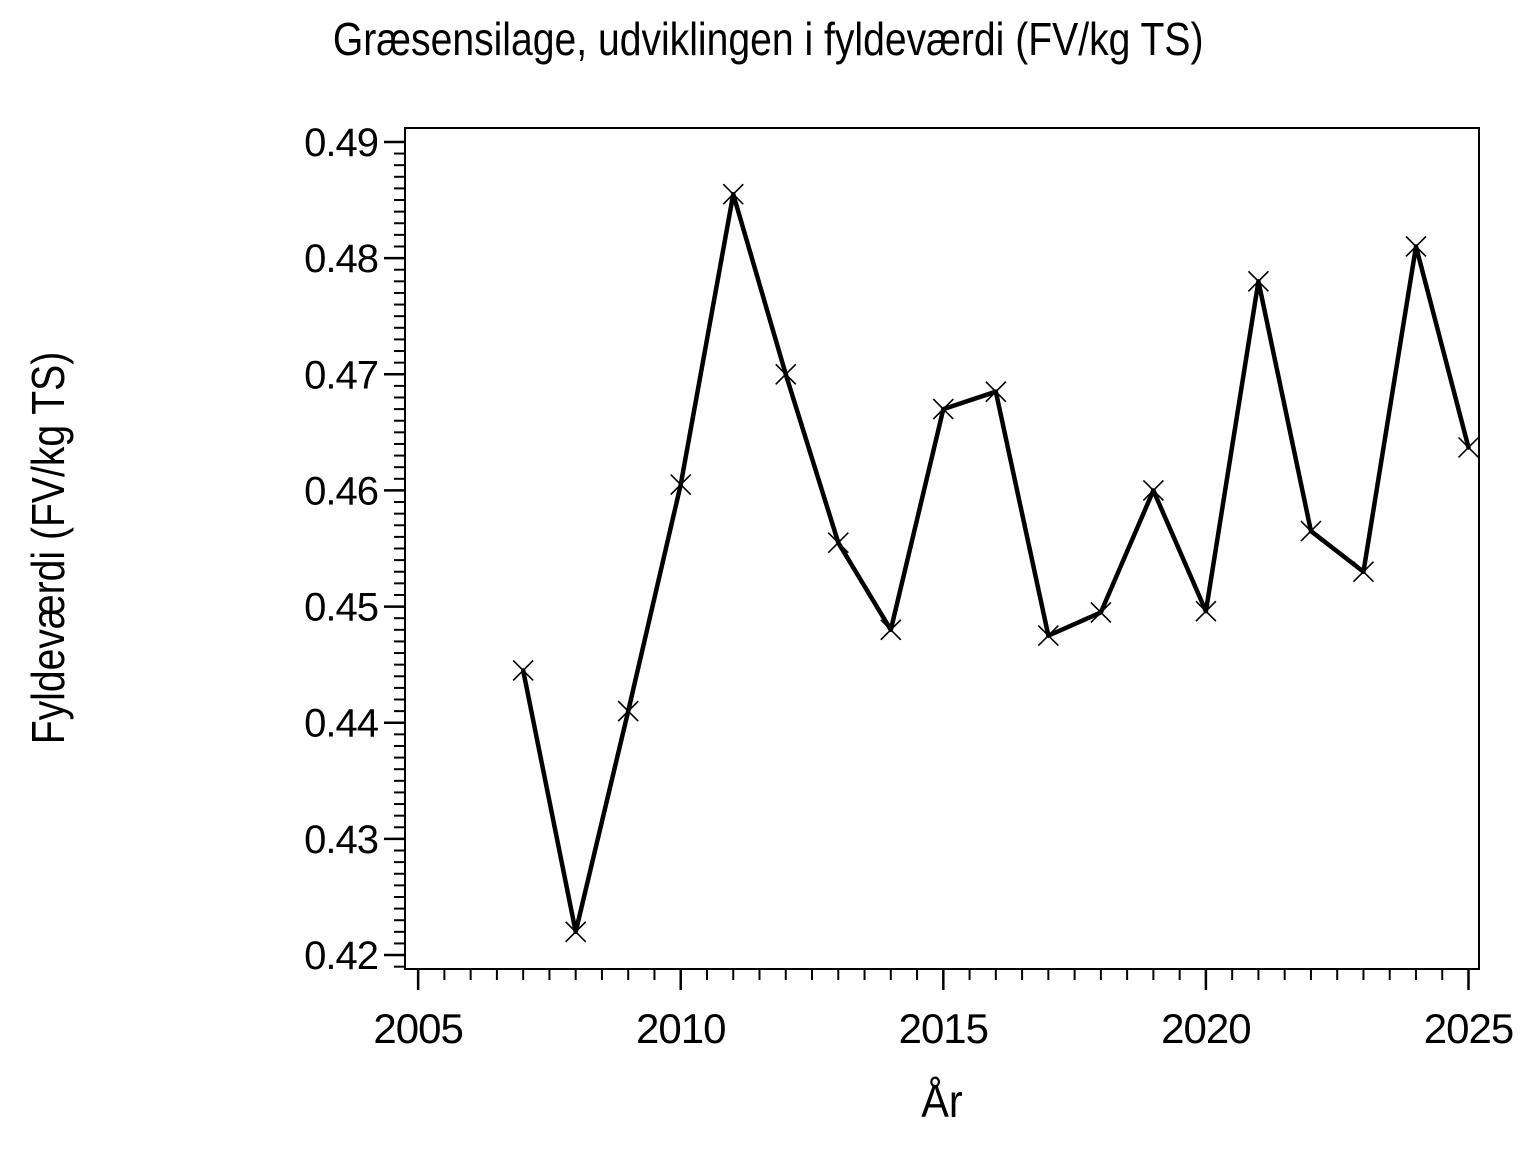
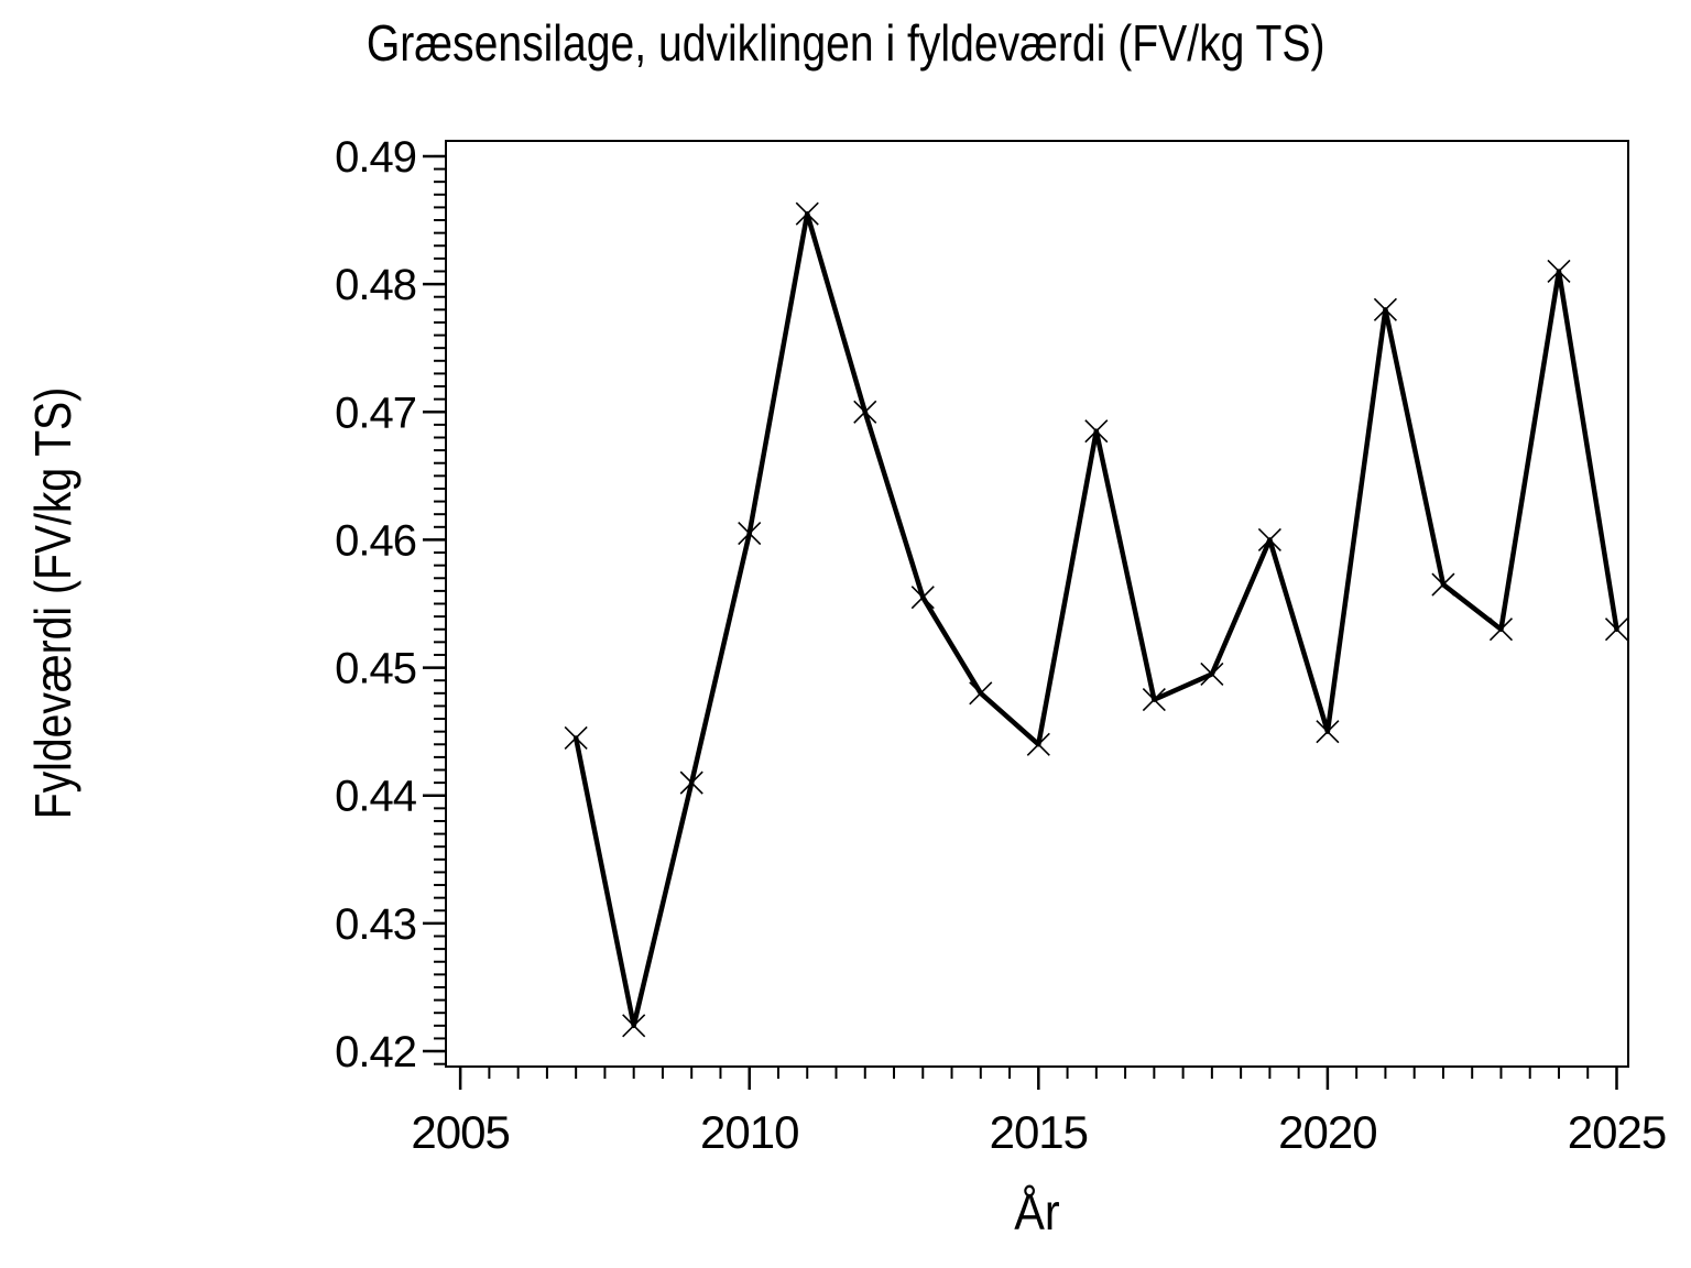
2015: 0.4670 -> 0.4440
2020: 0.4496 -> 0.4450
2025: 0.4637 -> 0.4530
